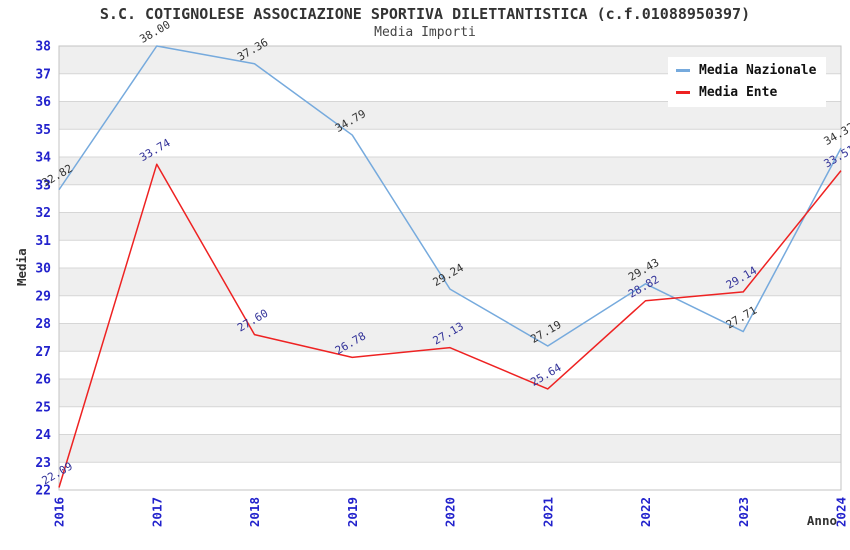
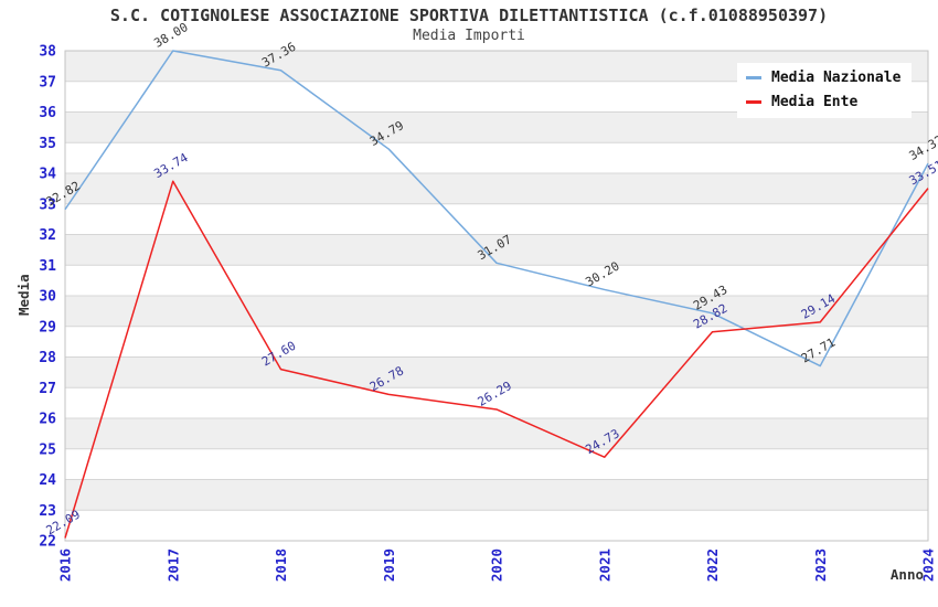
Media Nazionale/2020: 29.24 -> 31.07
Media Ente/2020: 27.13 -> 26.29
Media Nazionale/2021: 27.19 -> 30.20
Media Ente/2021: 25.64 -> 24.73
